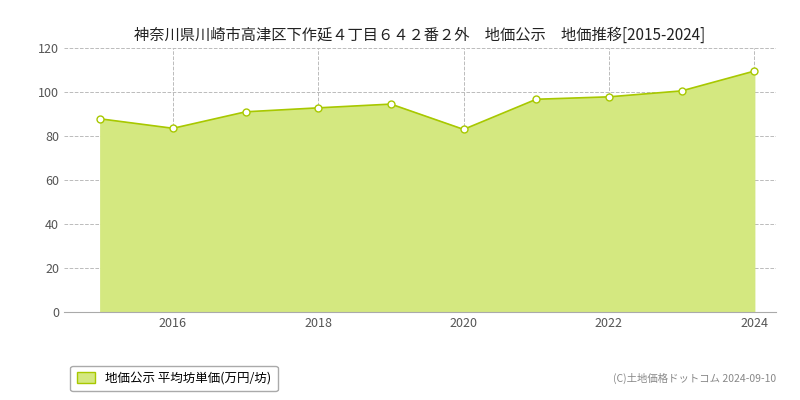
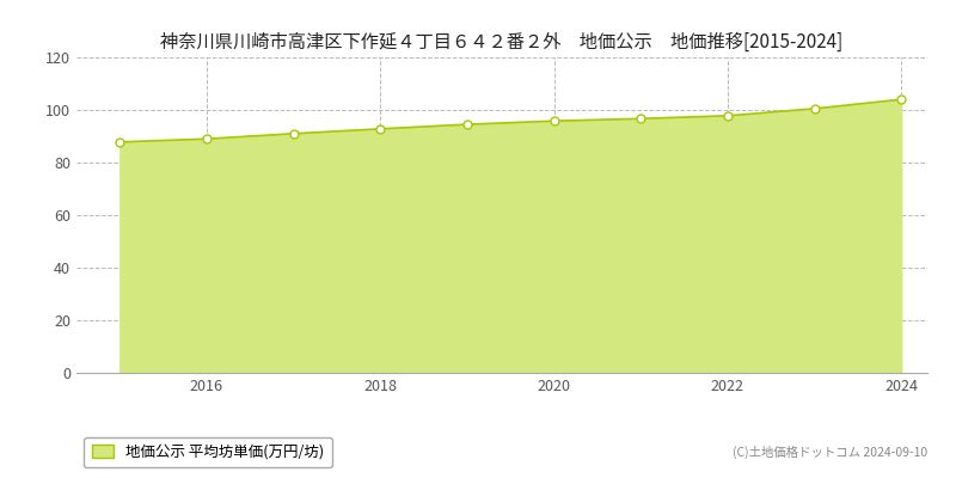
2016: 83.5 -> 89.0
2020: 83.0 -> 95.8
2024: 109.5 -> 104.0
